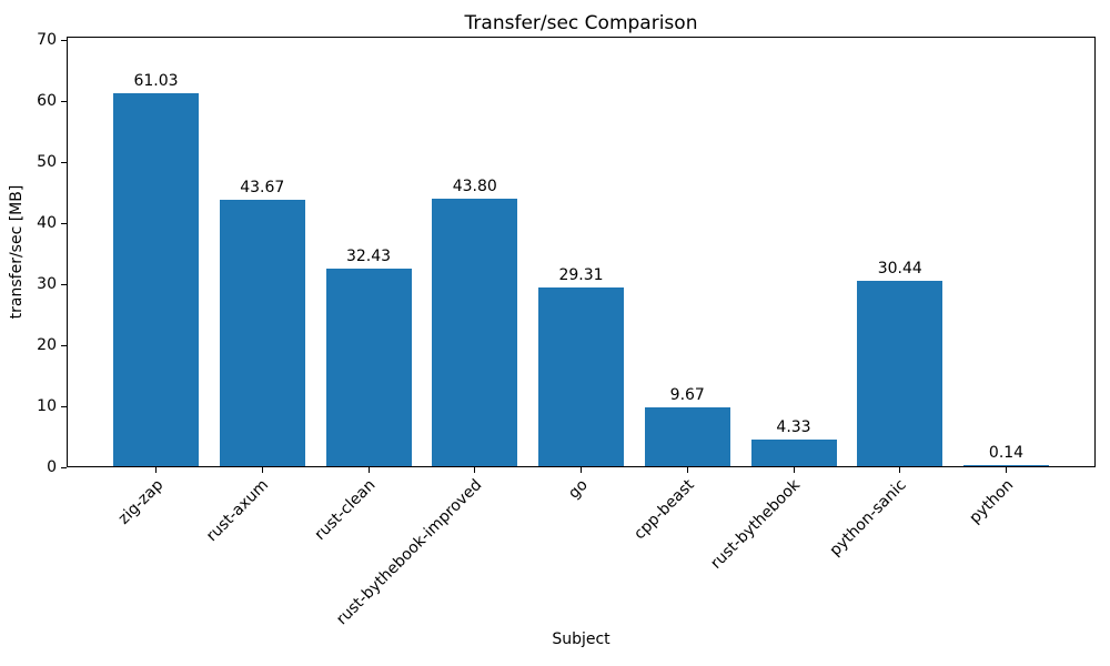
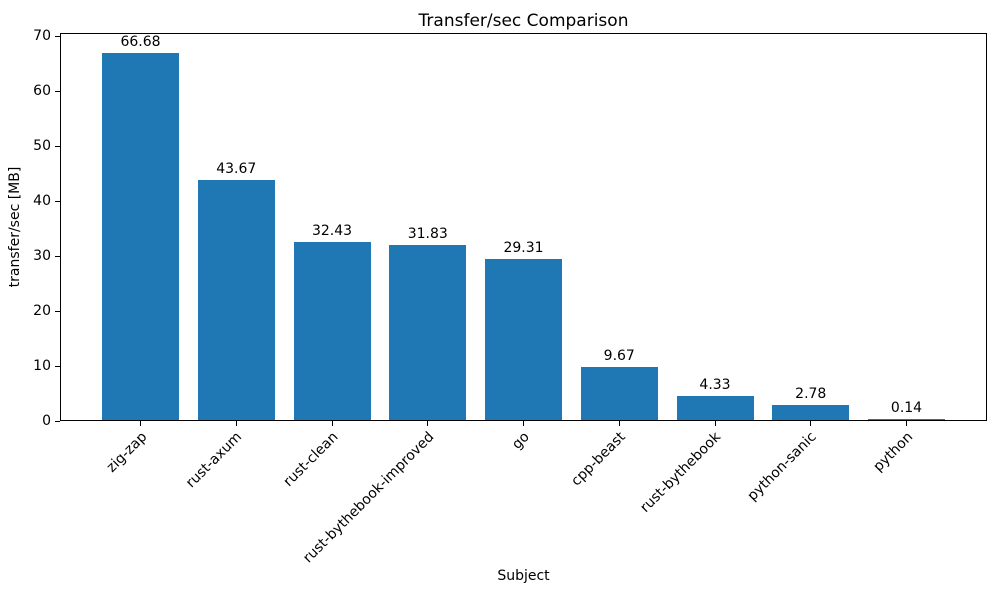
zig-zap: 61.03 -> 66.68
rust-bythebook-improved: 43.80 -> 31.83
python-sanic: 30.44 -> 2.78
